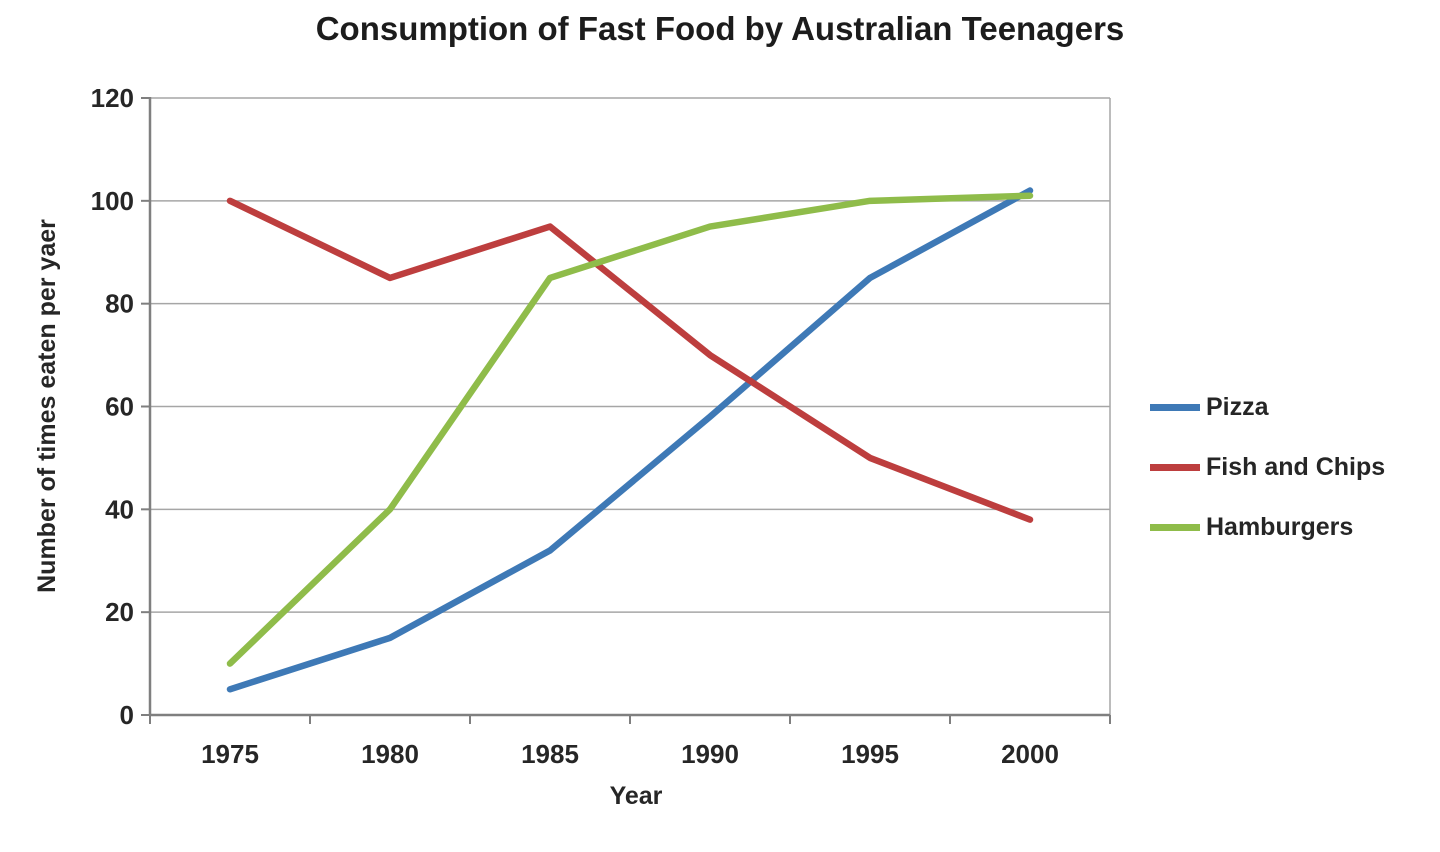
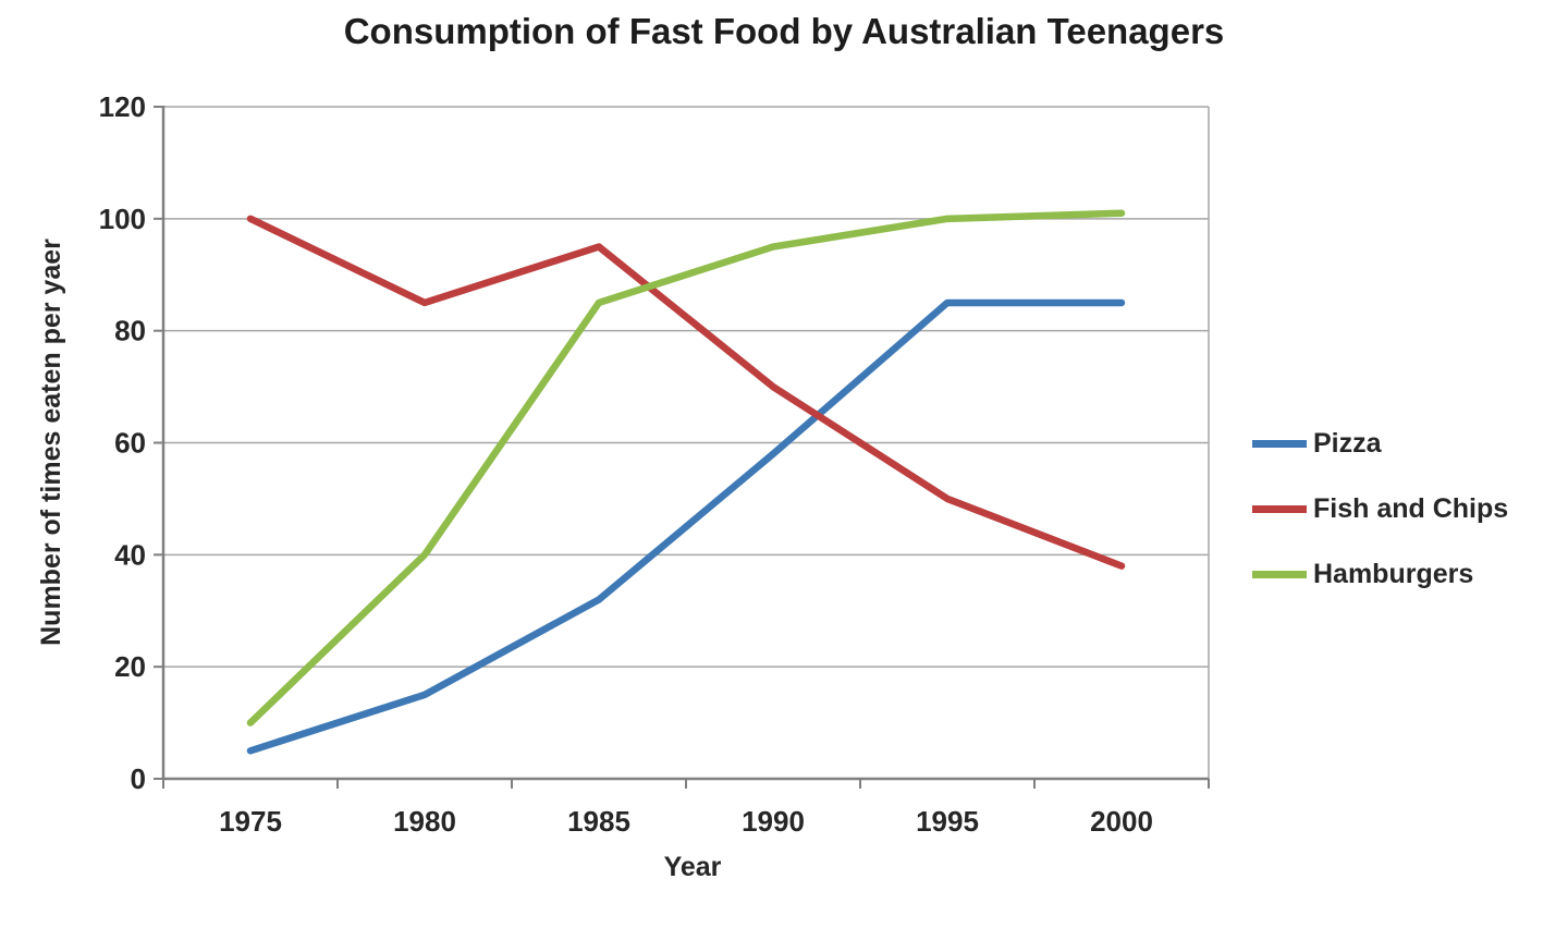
Pizza/2000: 102 -> 85
